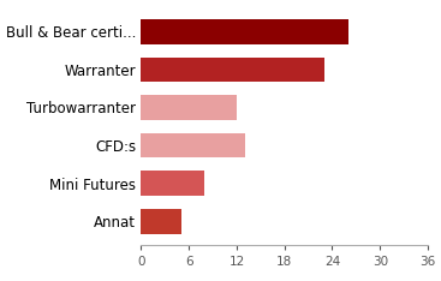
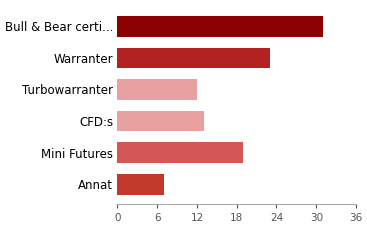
Bull & Bear certi...: 26 -> 31
Mini Futures: 8 -> 19
Annat: 5 -> 7
